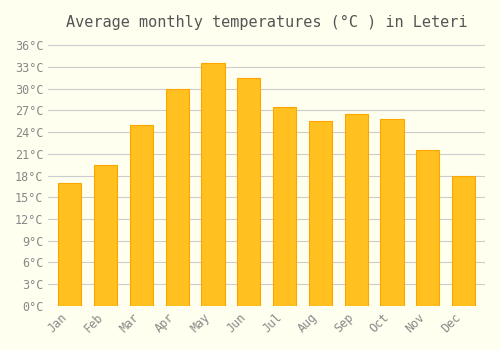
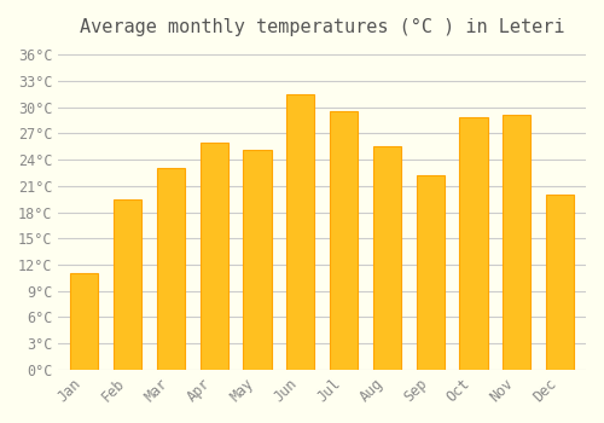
Jan: 17.0°C -> 11.0°C
Mar: 25.0°C -> 23.0°C
Apr: 30.0°C -> 26.0°C
May: 33.5°C -> 25.2°C
Jul: 27.5°C -> 29.6°C
Sep: 26.5°C -> 22.2°C
Oct: 25.8°C -> 28.8°C
Nov: 21.5°C -> 29.2°C
Dec: 18.0°C -> 20.0°C
